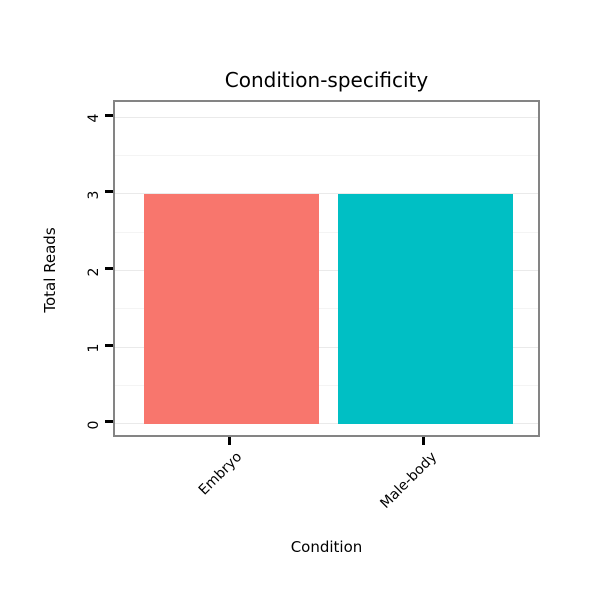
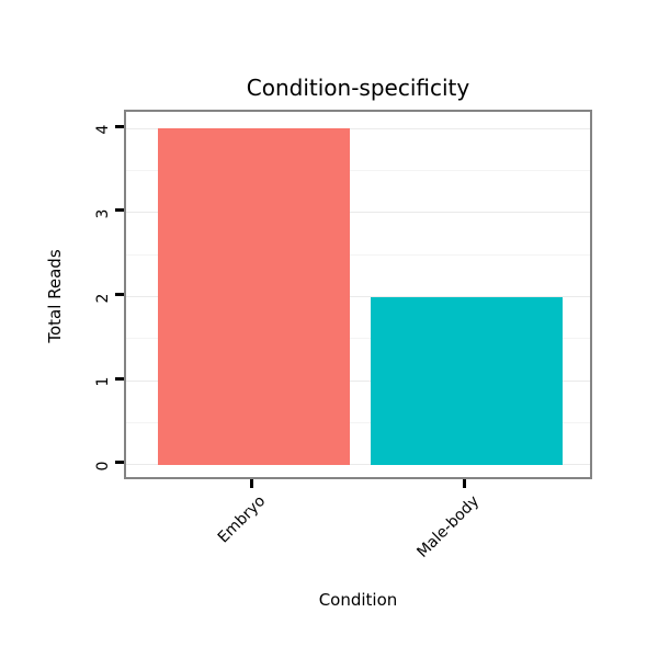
Embryo: 3 -> 4
Male-body: 3 -> 2
